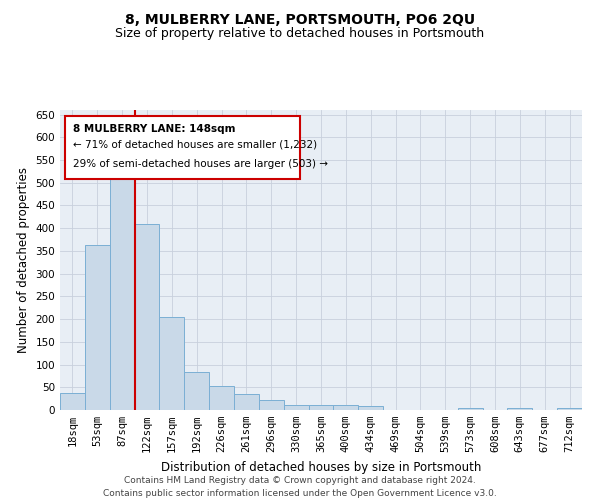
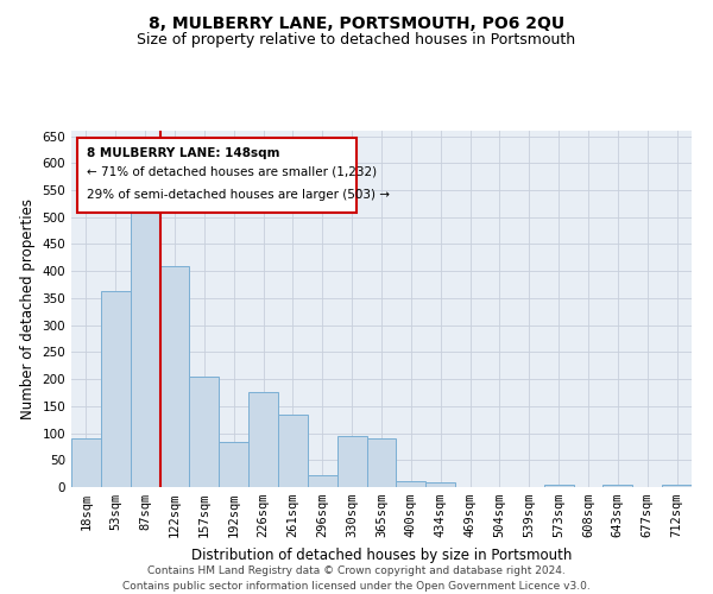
18sqm: 38 -> 90
226sqm: 53 -> 175
261sqm: 35 -> 135
330sqm: 11 -> 95
365sqm: 10 -> 90
